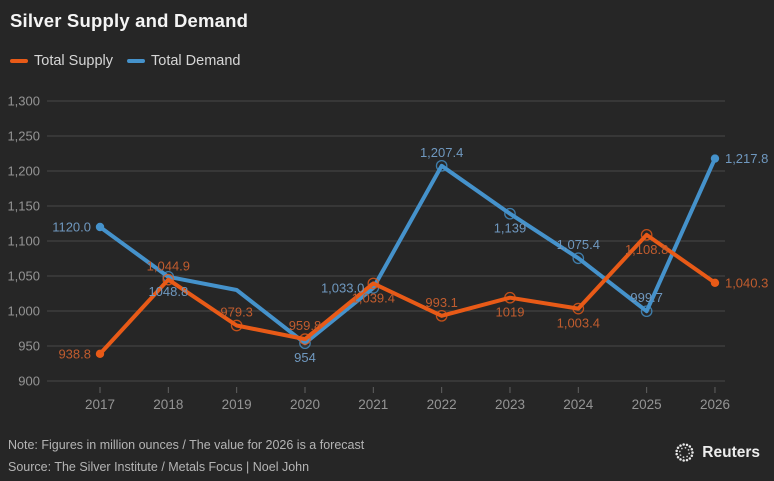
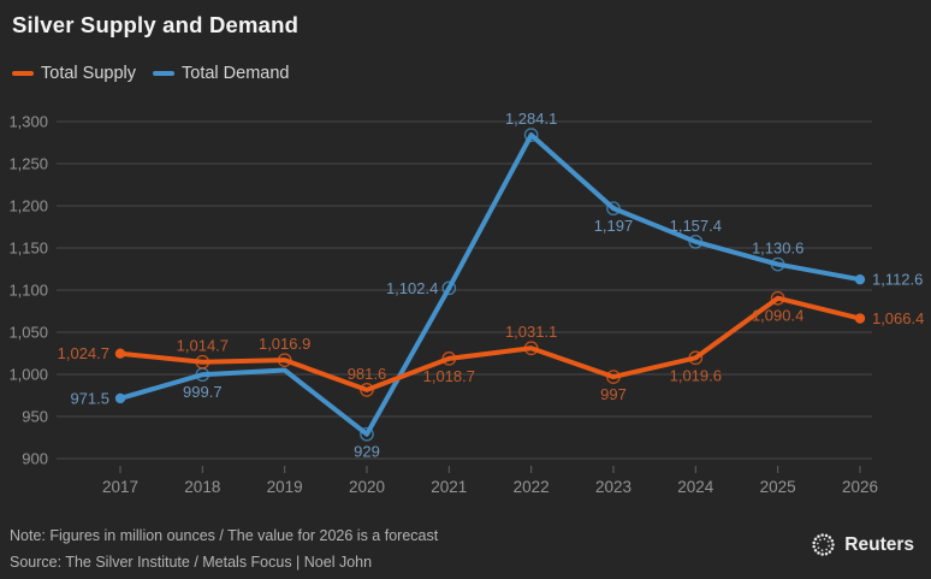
Total Supply/2017: 938.8 -> 1,024.7
Total Demand/2017: 1120.0 -> 971.5
Total Supply/2018: 1,044.9 -> 1,014.7
Total Demand/2018: 1048.8 -> 999.7
Total Supply/2019: 979.3 -> 1,016.9
Total Demand/2019: 1030 -> 1000
Total Supply/2020: 959.8 -> 981.6
Total Demand/2020: 954 -> 929
Total Supply/2021: 1,039.4 -> 1,018.7
Total Demand/2021: 1,033.0 -> 1,102.4
Total Supply/2022: 993.1 -> 1,031.1
Total Demand/2022: 1,207.4 -> 1,284.1
Total Supply/2023: 1019 -> 997
Total Demand/2023: 1,139 -> 1,197
Total Supply/2024: 1,003.4 -> 1,019.6
Total Demand/2024: 1,075.4 -> 1,157.4
Total Supply/2025: 1,108.8 -> 1,090.4
Total Demand/2025: 999.7 -> 1,130.6
Total Supply/2026: 1,040.3 -> 1,066.4
Total Demand/2026: 1,217.8 -> 1,112.6
